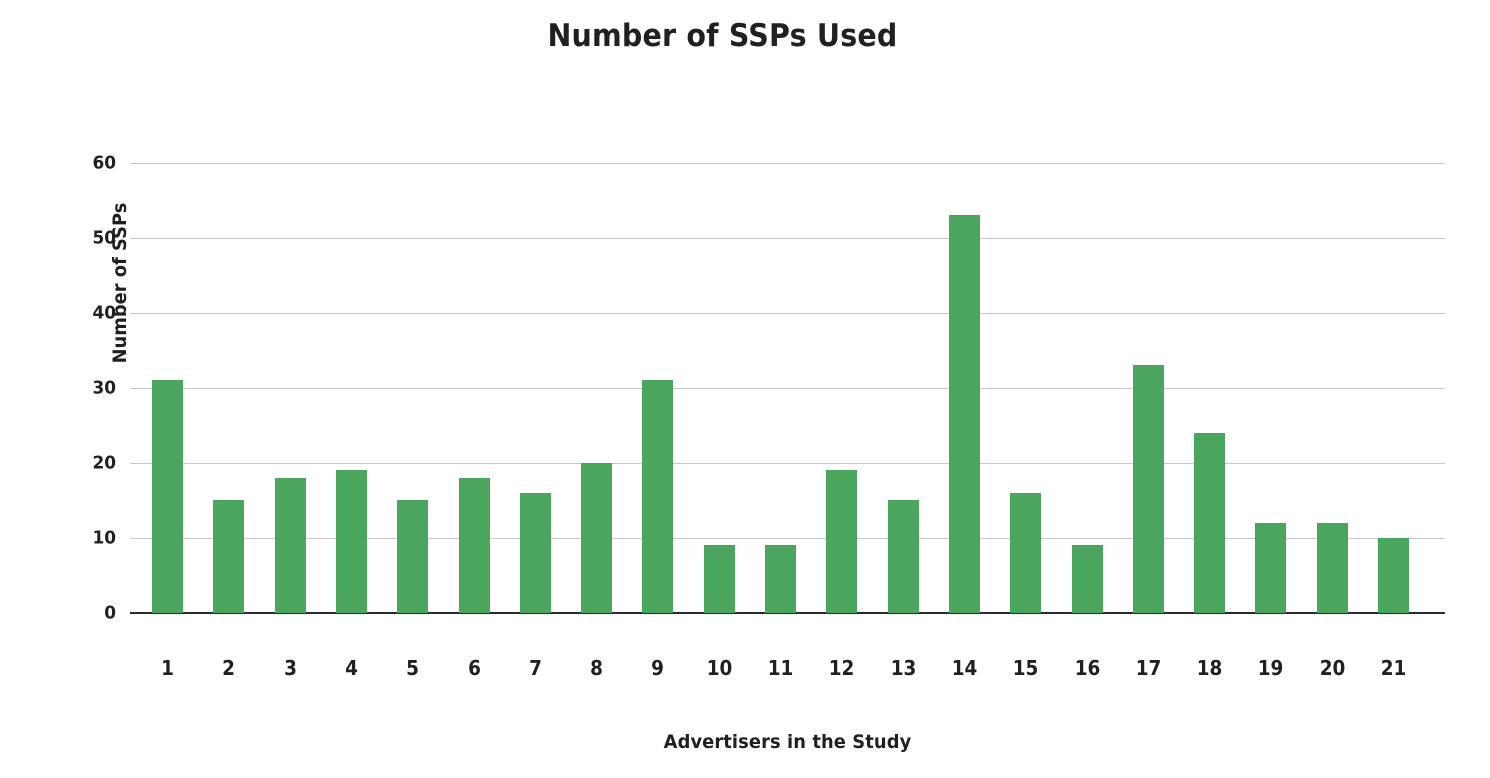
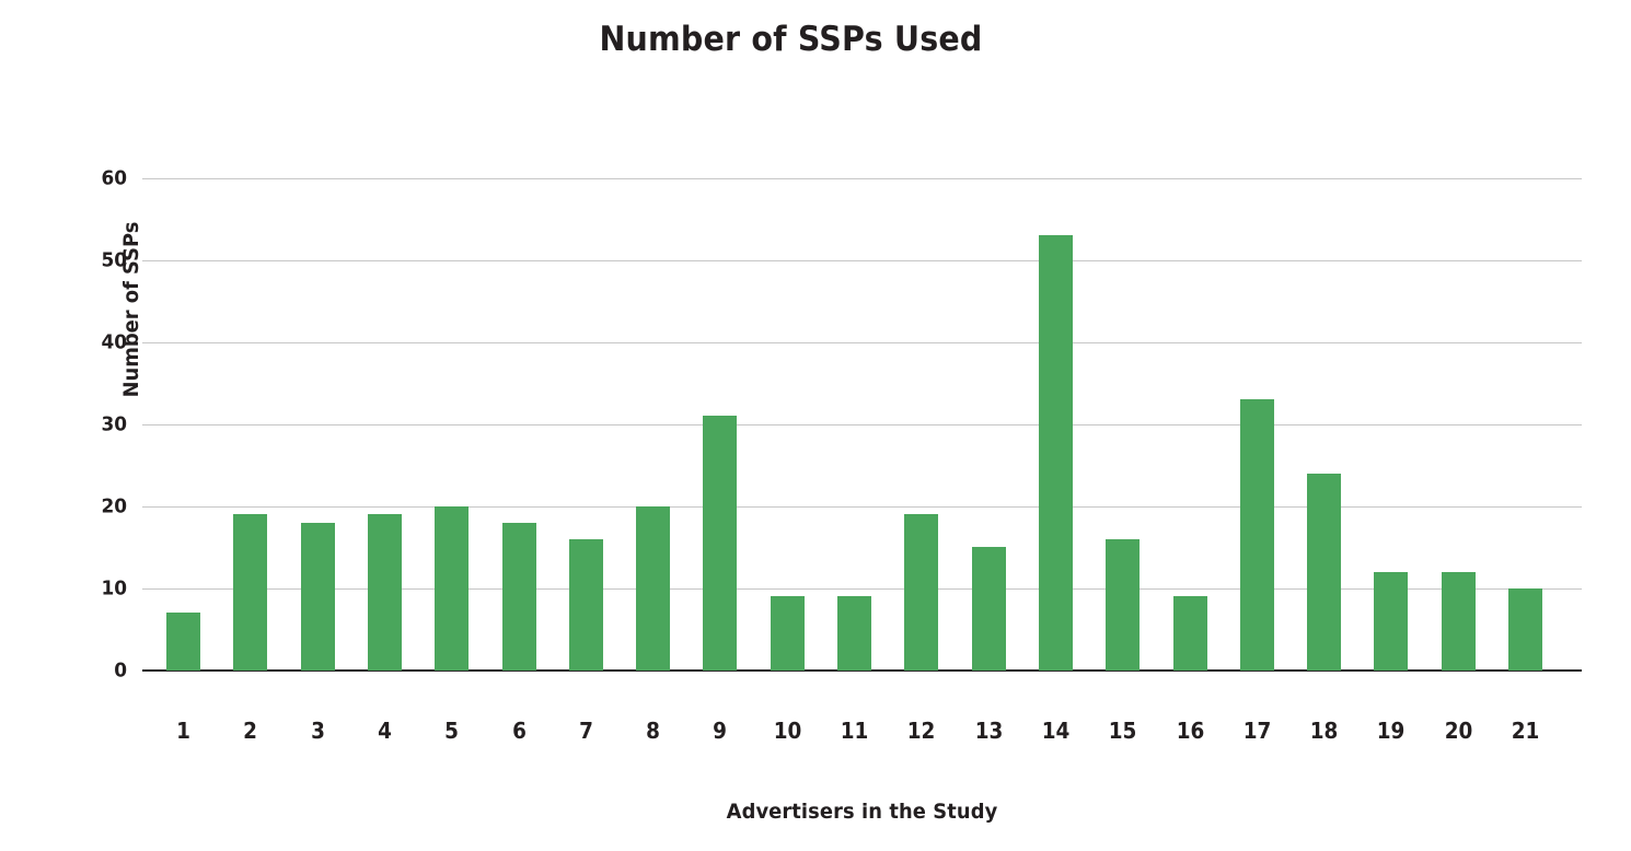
1: 31 -> 7
2: 15 -> 19
5: 15 -> 20
